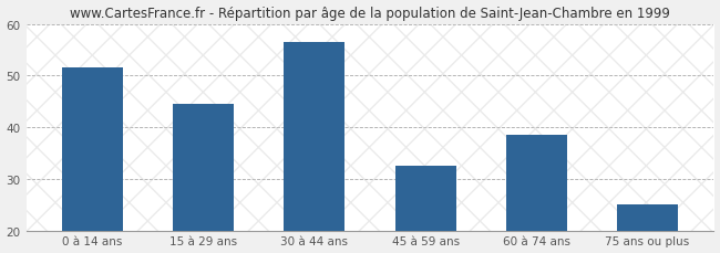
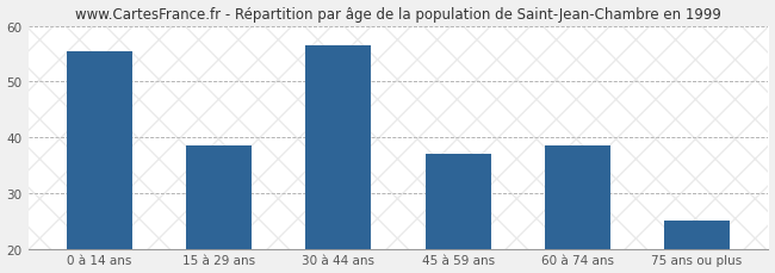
0 à 14 ans: 51.5 -> 55.5
15 à 29 ans: 44.5 -> 38.5
45 à 59 ans: 32.5 -> 37.0
